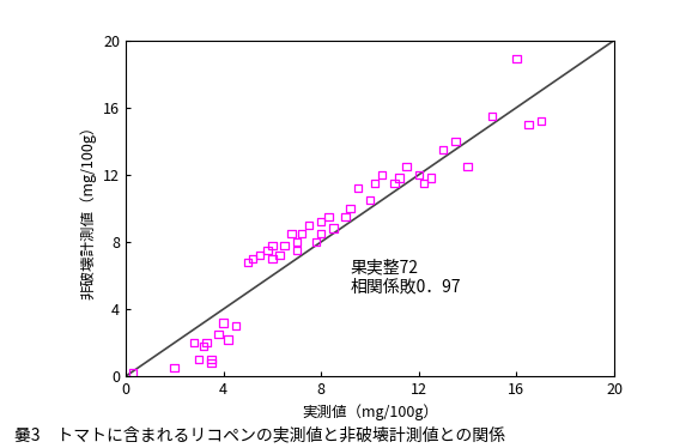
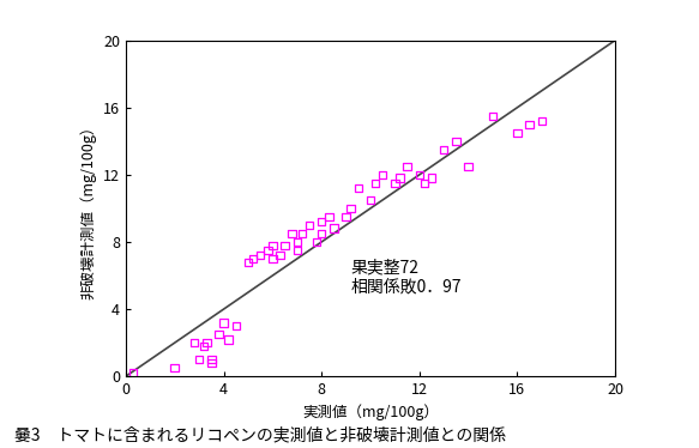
16: 18.9 -> 14.5
